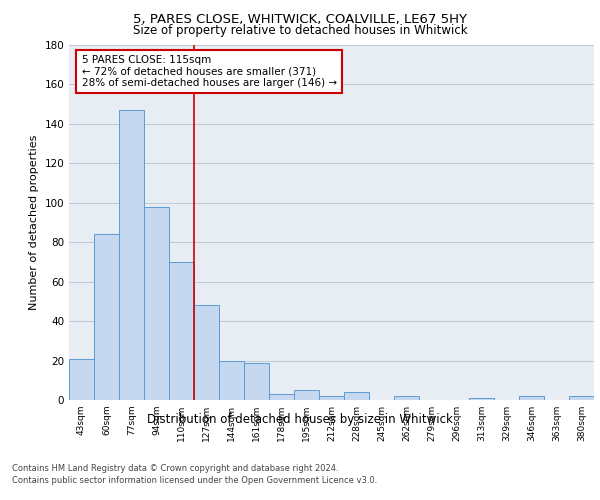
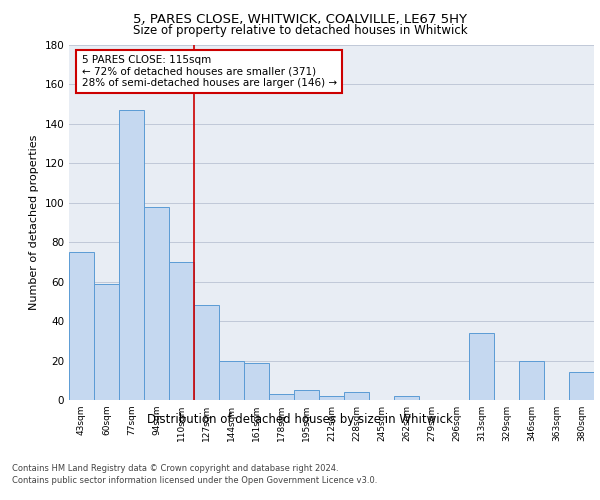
43sqm: 21 -> 75
60sqm: 84 -> 59
313sqm: 1 -> 34
346sqm: 2 -> 20
380sqm: 2 -> 14
